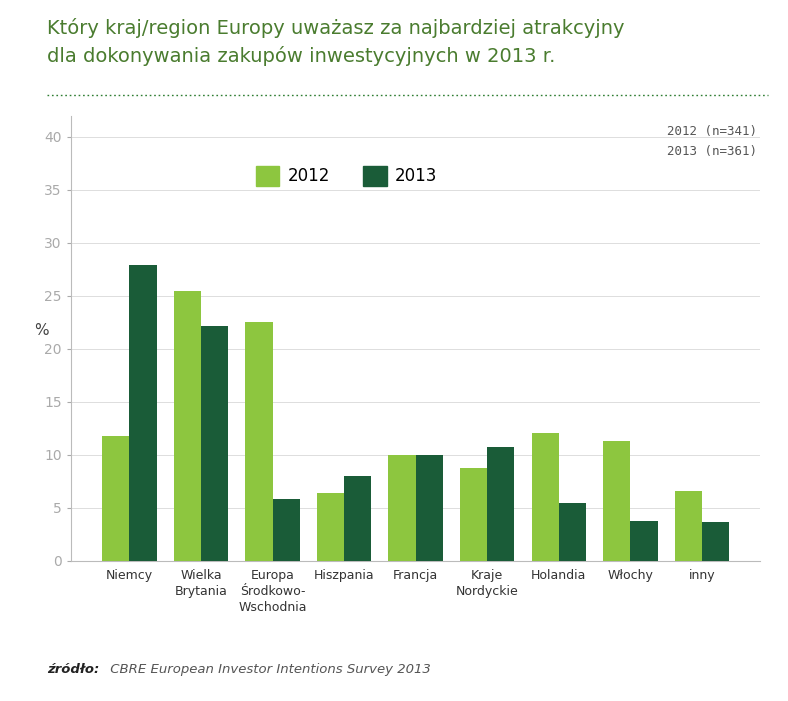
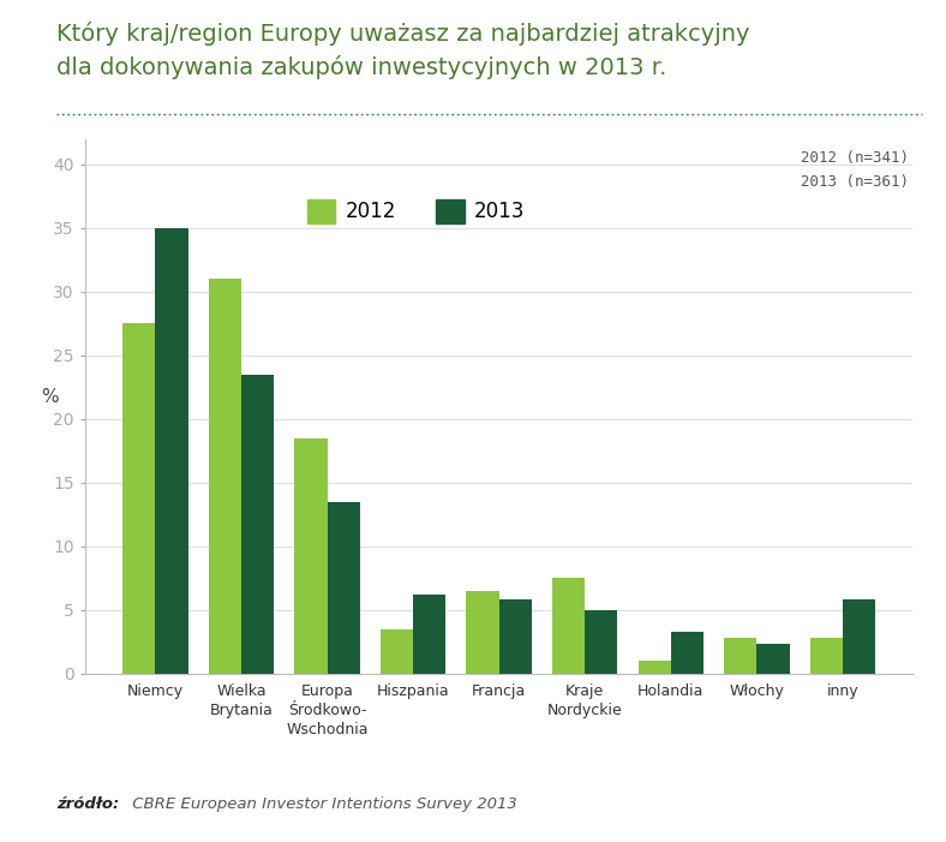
2012/Niemcy: 11.8 -> 27.5
2013/Niemcy: 27.9 -> 35.0
2012/Wielka Brytania: 25.5 -> 31.0
2013/Wielka Brytania: 22.2 -> 23.5
2012/Europa Środkowo- Wschodnia: 22.5 -> 18.5
2013/Europa Środkowo- Wschodnia: 5.8 -> 13.5
2012/Hiszpania: 6.4 -> 3.5
2013/Hiszpania: 8.0 -> 6.2
2012/Francja: 10.0 -> 6.5
2013/Francja: 10.0 -> 5.8
2012/Kraje Nordyckie: 8.8 -> 7.5
2013/Kraje Nordyckie: 10.7 -> 5.0
2012/Holandia: 12.1 -> 1.0
2013/Holandia: 5.5 -> 3.3
2012/Włochy: 11.3 -> 2.8
2013/Włochy: 3.8 -> 2.3
2012/inny: 6.6 -> 2.8
2013/inny: 3.7 -> 5.8
